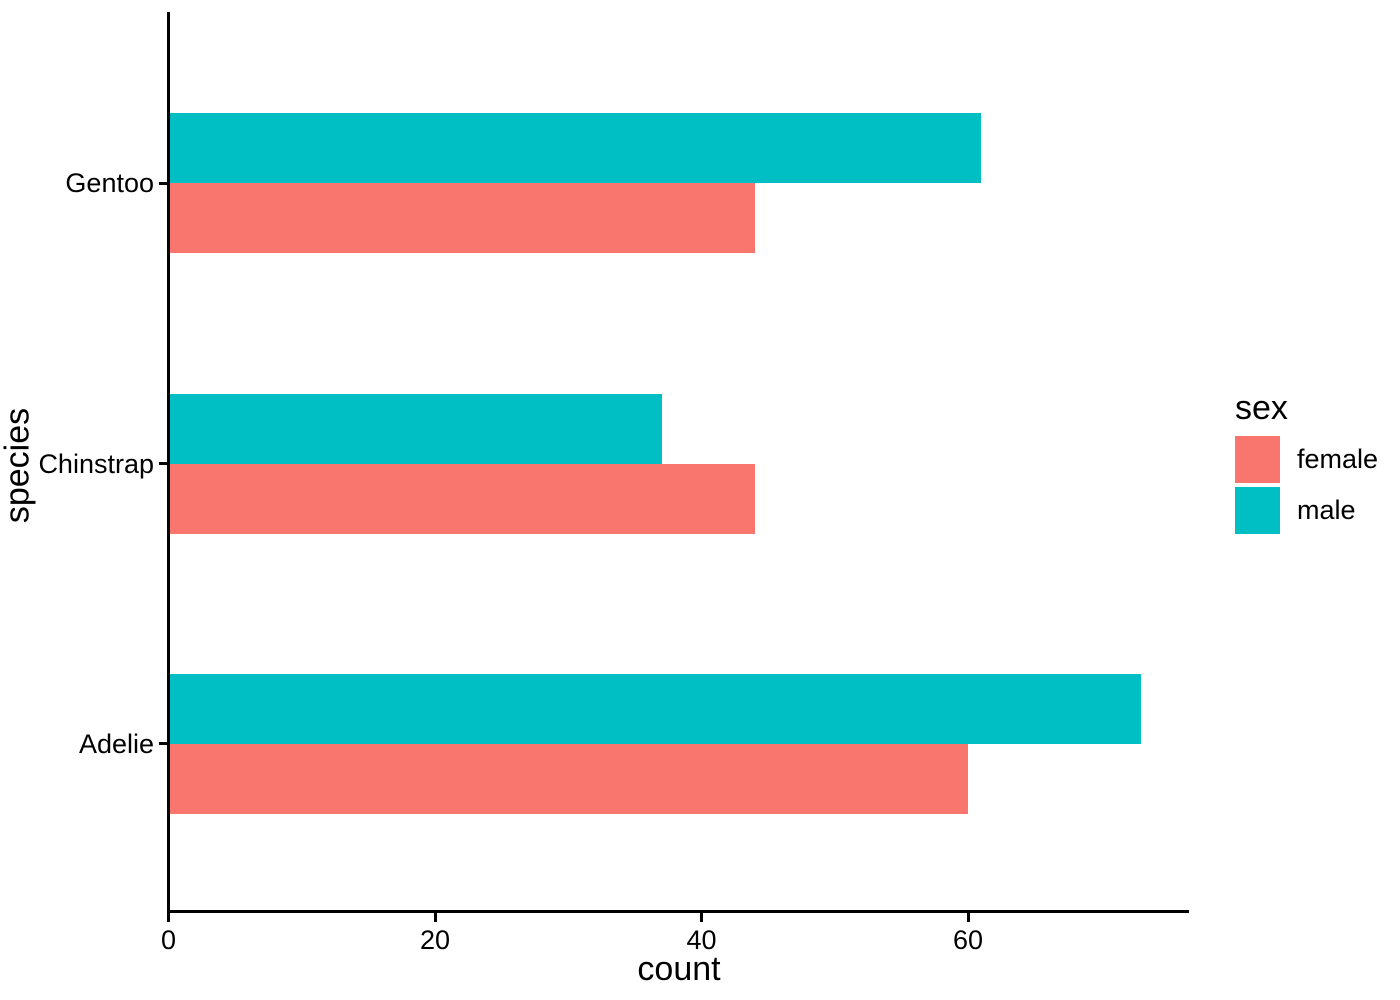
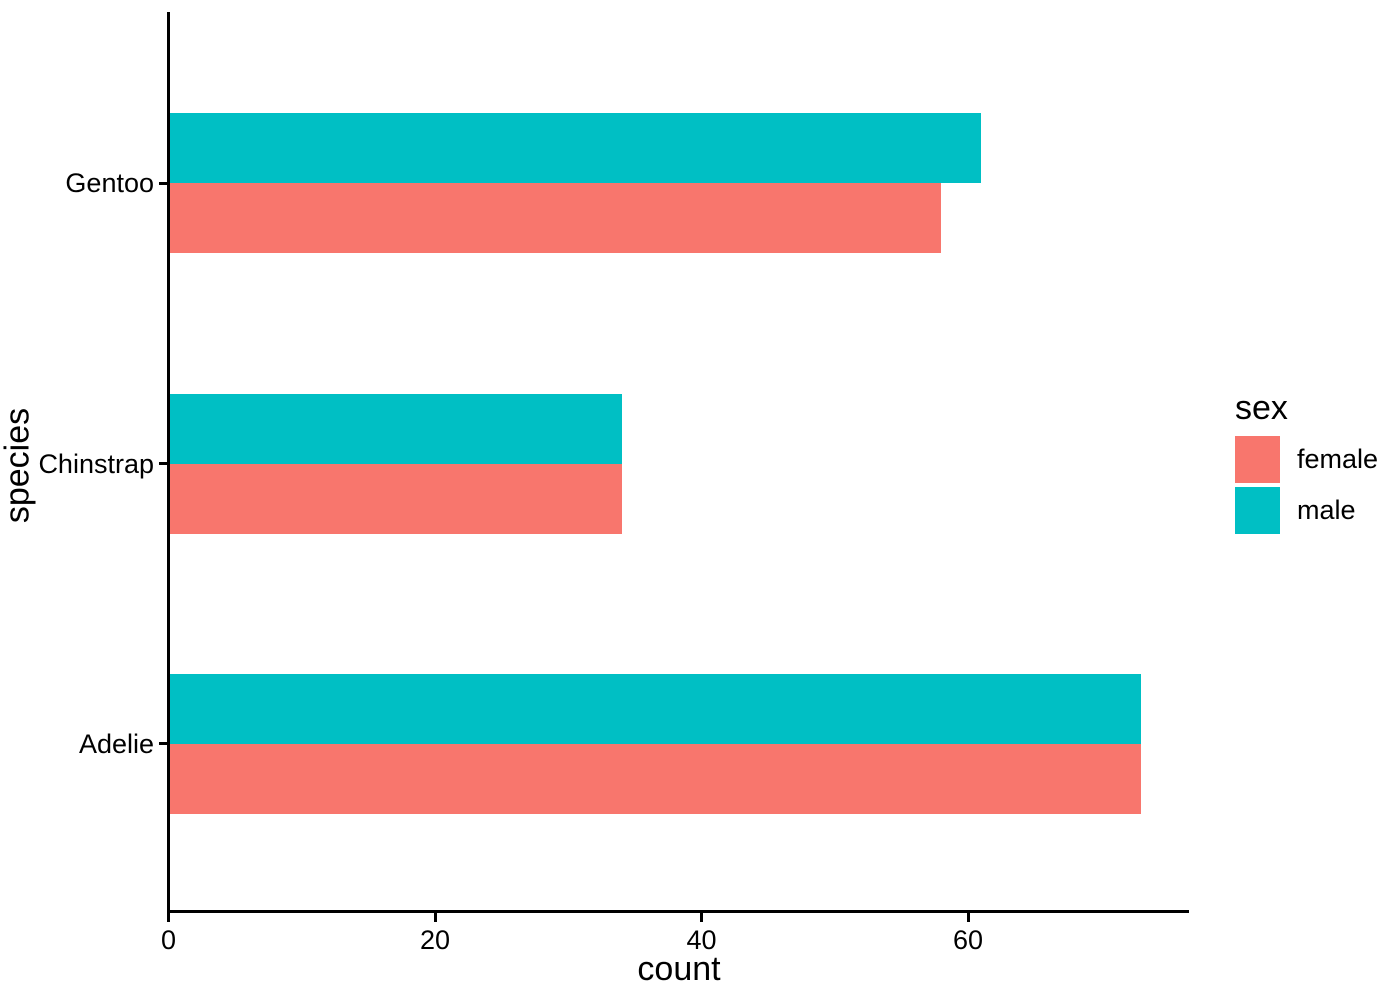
female/Adelie: 60 -> 73
female/Chinstrap: 44 -> 34
male/Chinstrap: 37 -> 34
female/Gentoo: 44 -> 58
